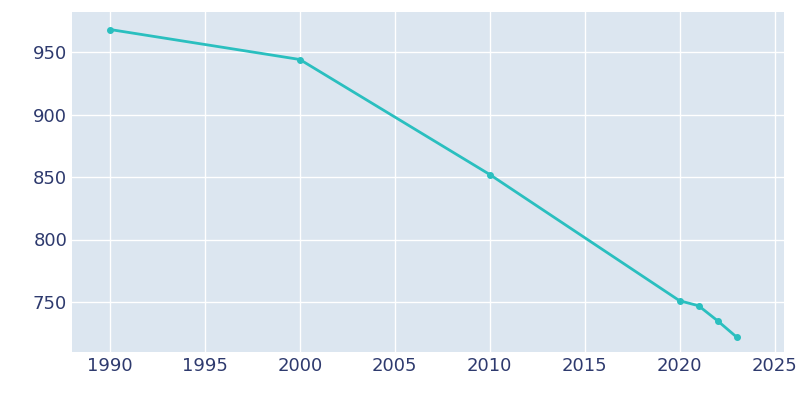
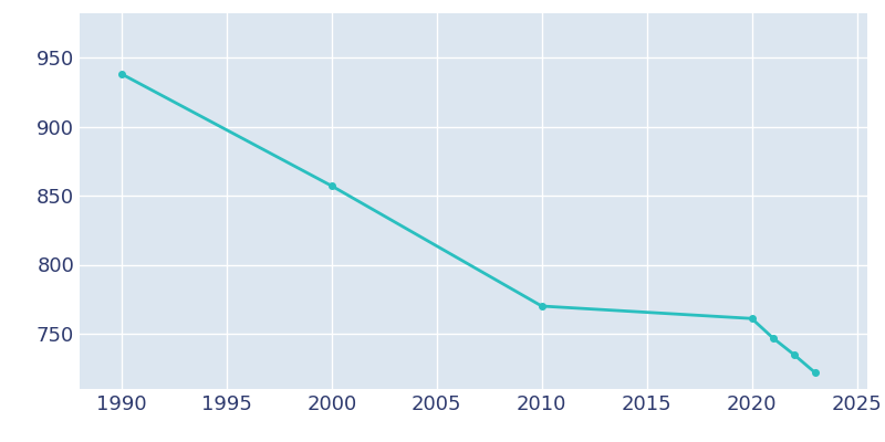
1990: 968 -> 938
2000: 944 -> 857
2010: 852 -> 770
2020: 751 -> 761
